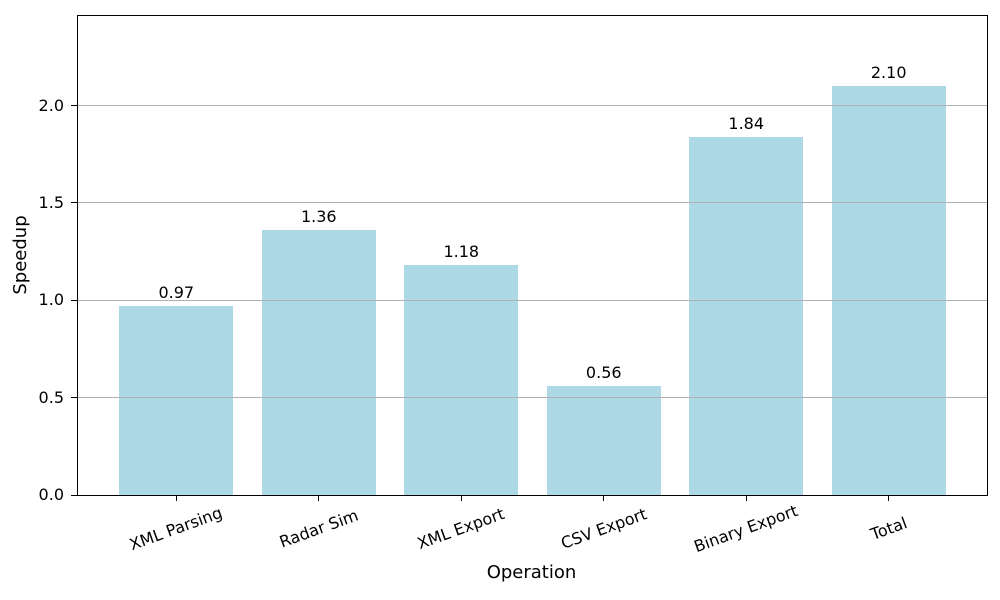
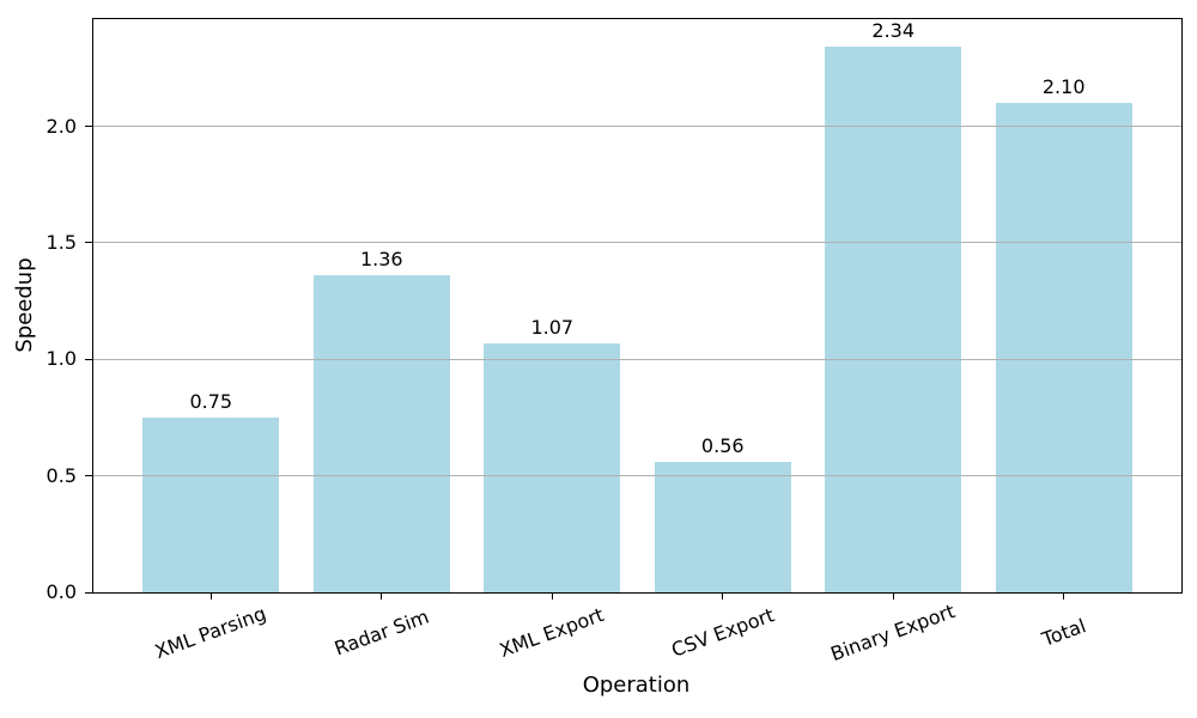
XML Parsing: 0.97 -> 0.75
XML Export: 1.18 -> 1.07
Binary Export: 1.84 -> 2.34
